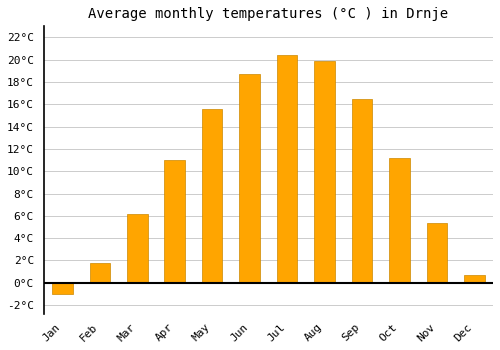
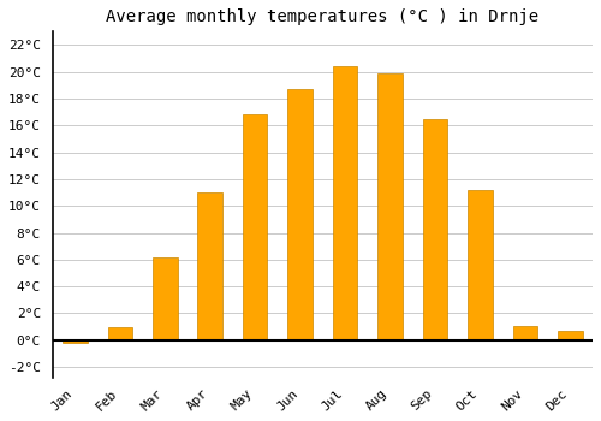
Jan: -1.0°C -> -0.2°C
Feb: 1.8°C -> 1.0°C
May: 15.6°C -> 16.8°C
Nov: 5.4°C -> 1.1°C
